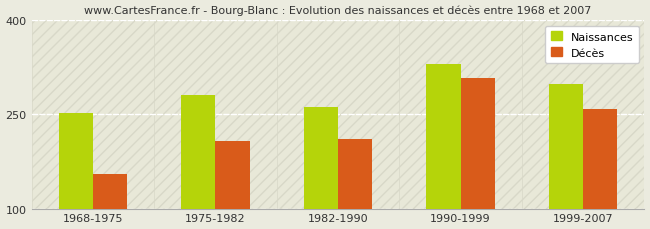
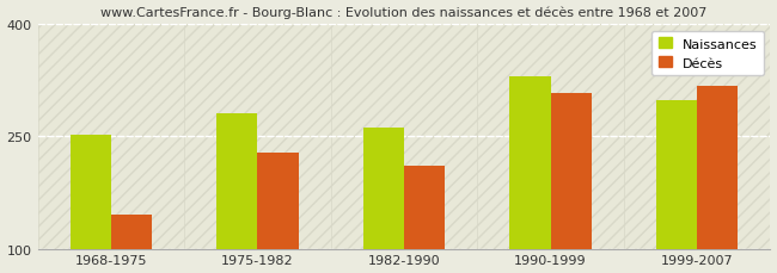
Décès/1968-1975: 155 -> 146
Décès/1975-1982: 208 -> 228
Décès/1999-2007: 258 -> 318
